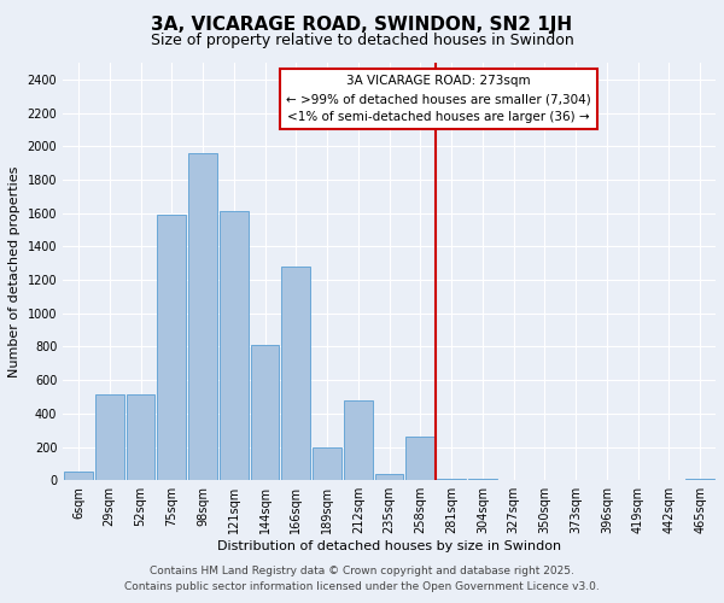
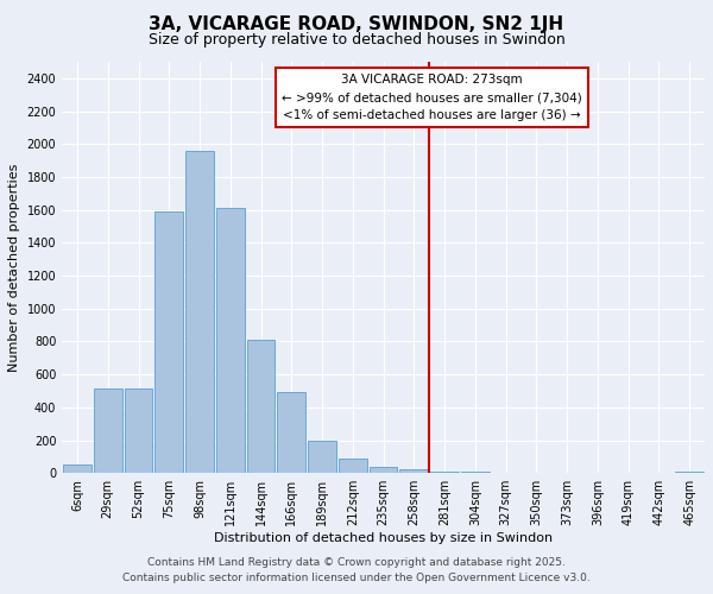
166sqm: 1280 -> 490
212sqm: 480 -> 90
258sqm: 260 -> 20
